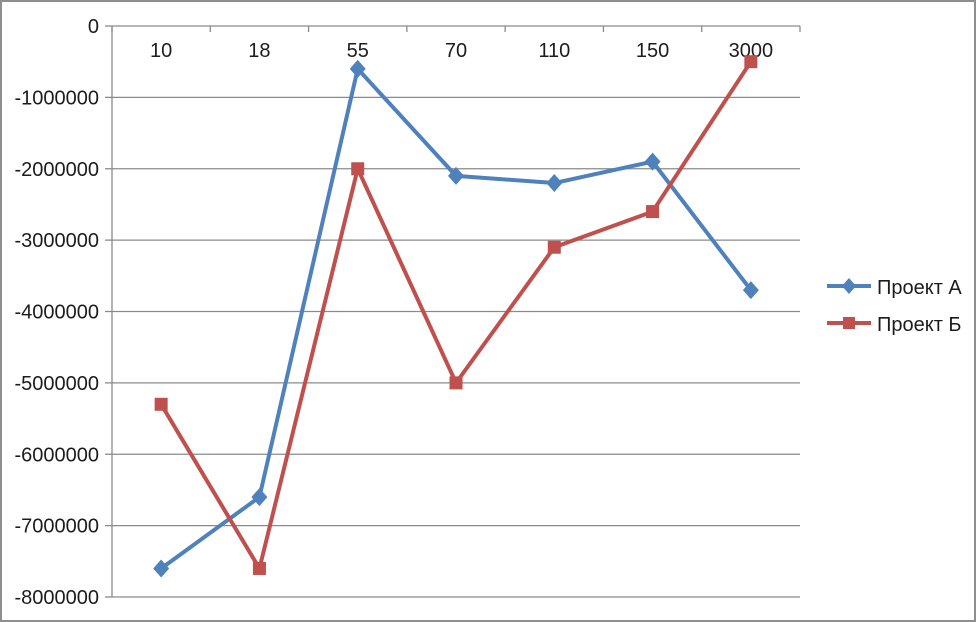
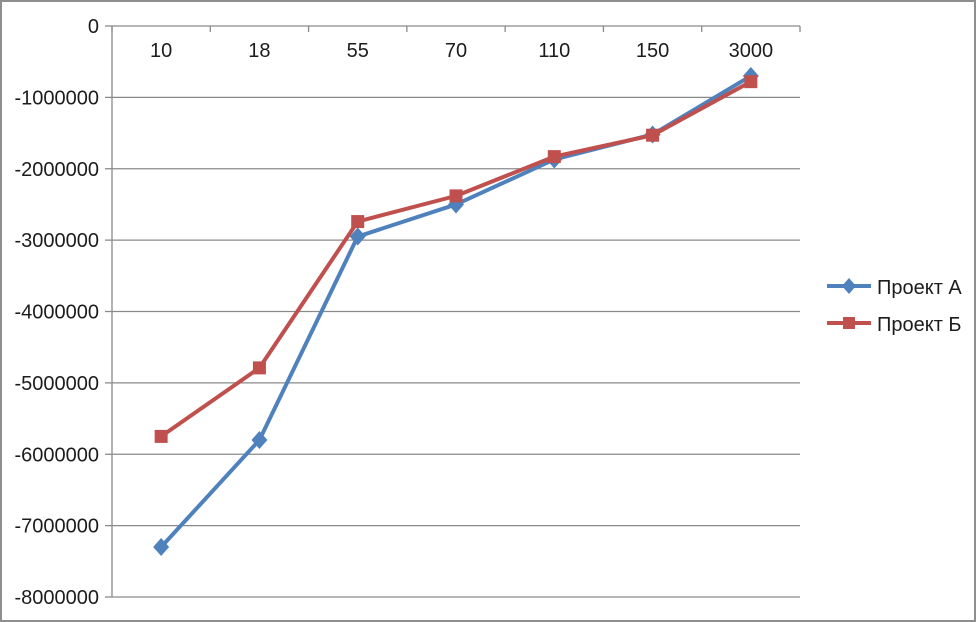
Проект А/10: -7600000 -> -7300000
Проект Б/10: -5300000 -> -5800000
Проект А/18: -6600000 -> -5800000
Проект Б/18: -7600000 -> -4800000
Проект А/55: -600000 -> -3000000
Проект Б/55: -2000000 -> -2700000
Проект А/70: -2100000 -> -2500000
Проект Б/70: -5000000 -> -2400000
Проект А/110: -2200000 -> -1900000
Проект Б/110: -3100000 -> -1800000
Проект А/150: -1900000 -> -1500000
Проект Б/150: -2600000 -> -1500000
Проект А/3000: -3700000 -> -700000
Проект Б/3000: -500000 -> -800000
